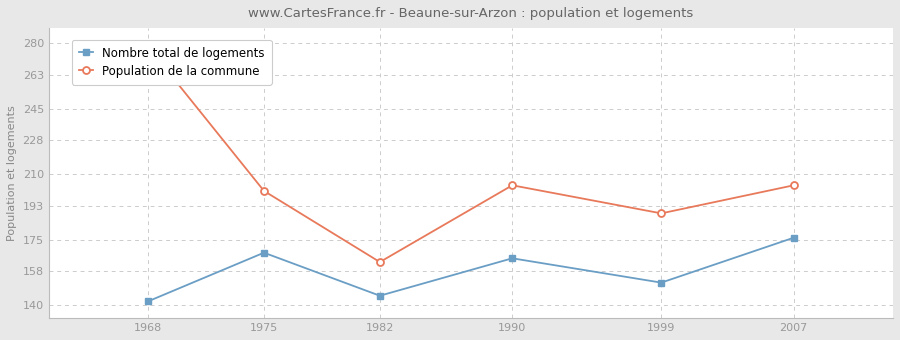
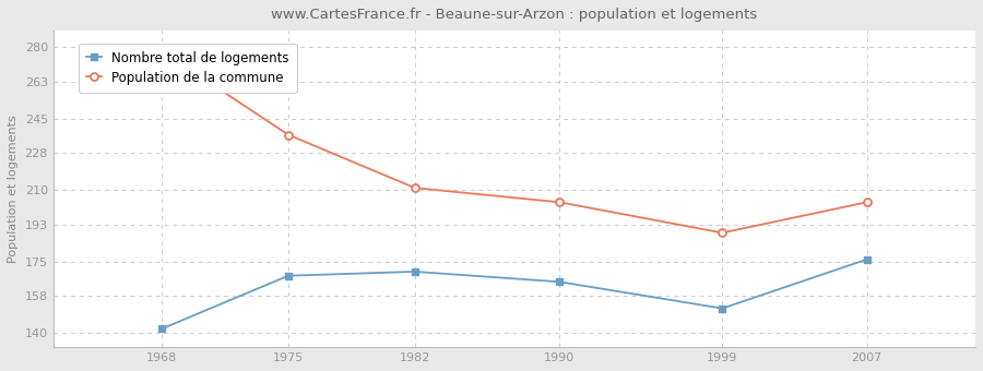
Population de la commune/1975: 201 -> 237
Nombre total de logements/1982: 145 -> 170
Population de la commune/1982: 163 -> 211
